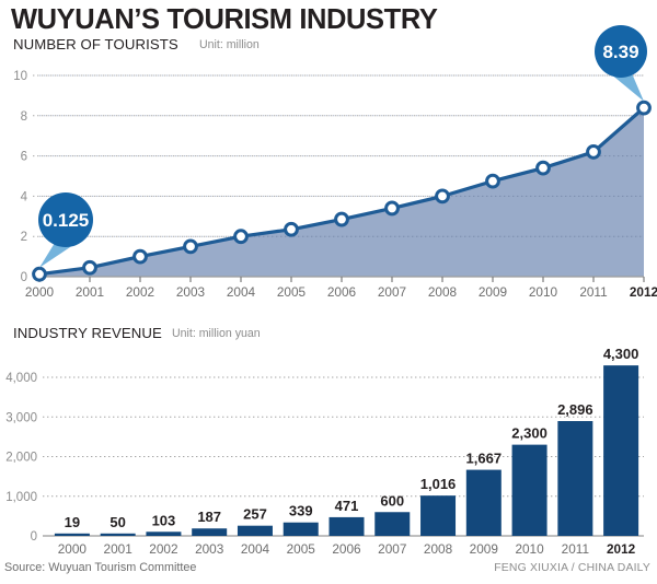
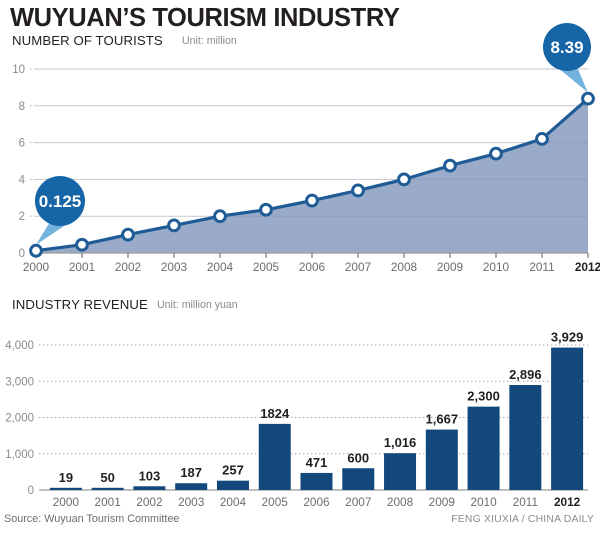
INDUSTRY REVENUE/2005: 339 -> 1824
INDUSTRY REVENUE/2012: 4,300 -> 3,929
